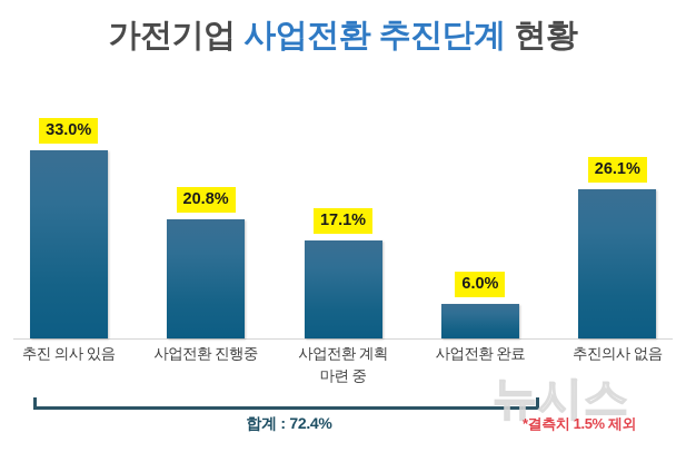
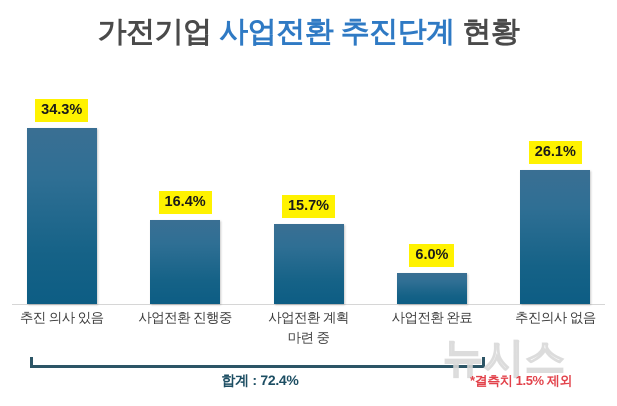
추진 의사 있음: 33.0% -> 34.3%
사업전환 진행중: 20.8% -> 16.4%
사업전환 계획 마련 중: 17.1% -> 15.7%
